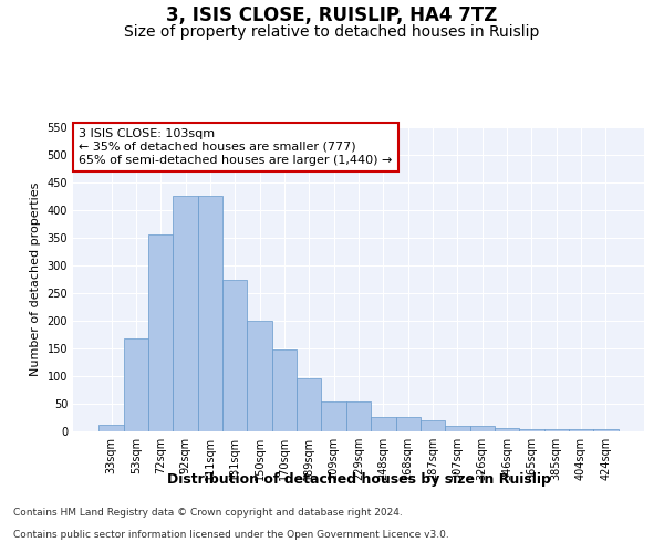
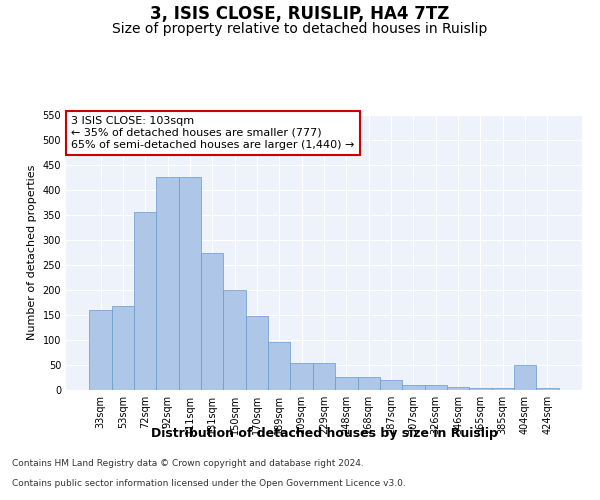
33sqm: 13 -> 160
404sqm: 4 -> 50
